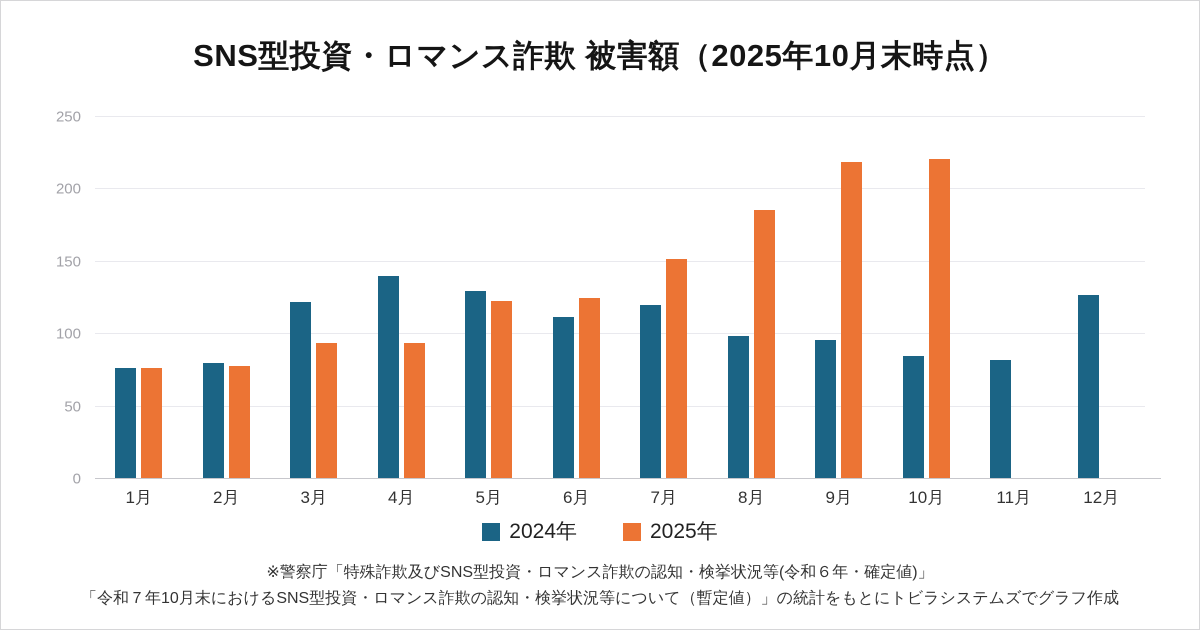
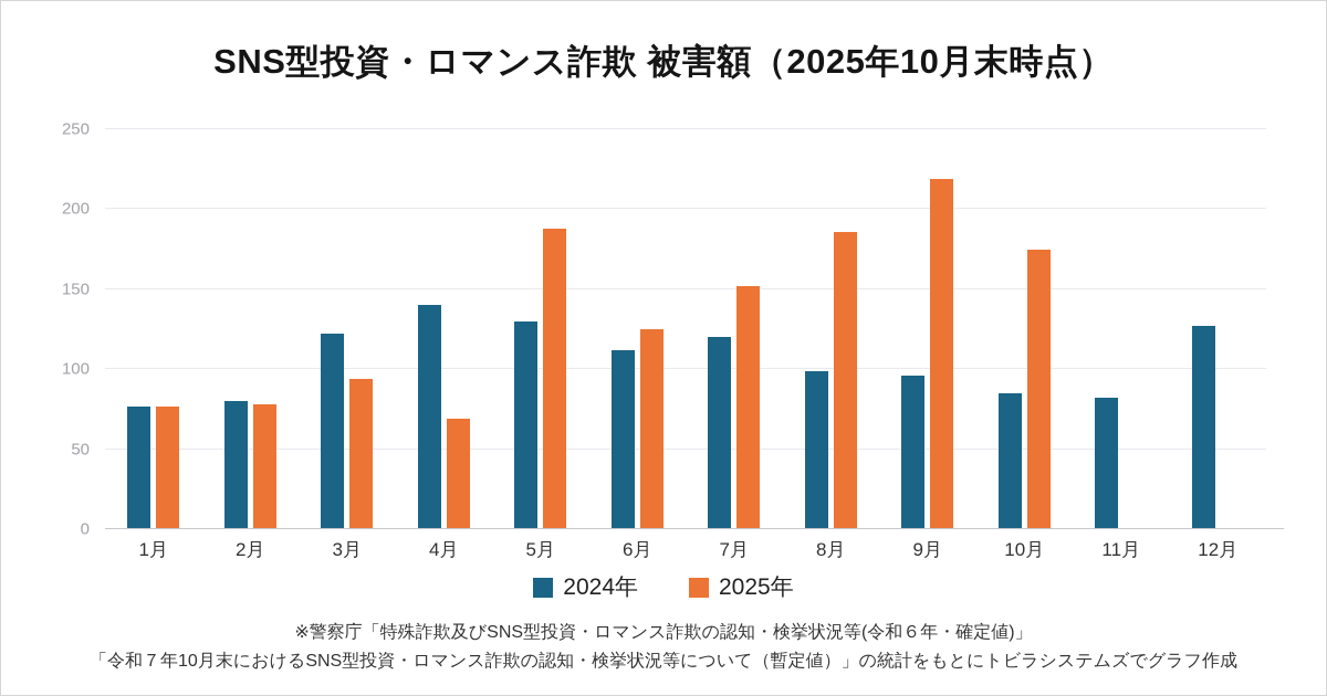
2025年/4月: 94 -> 69
2025年/5月: 123 -> 188
2025年/10月: 221 -> 175
